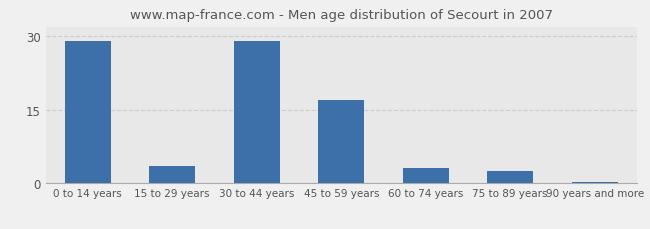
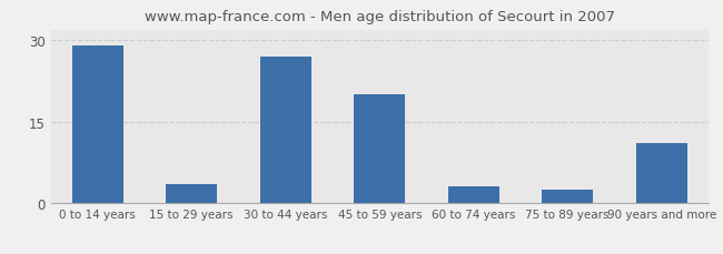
30 to 44 years: 29.0 -> 27.0
45 to 59 years: 17.0 -> 20.0
90 years and more: 0.2 -> 11.0
